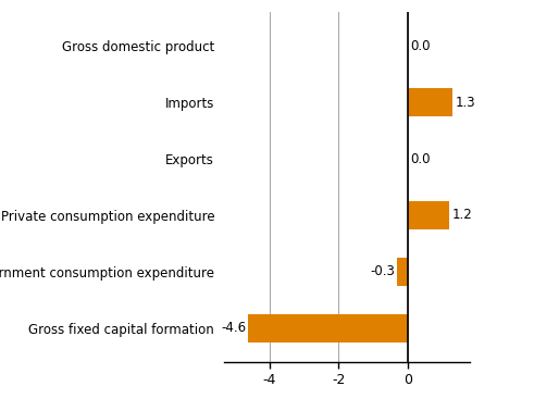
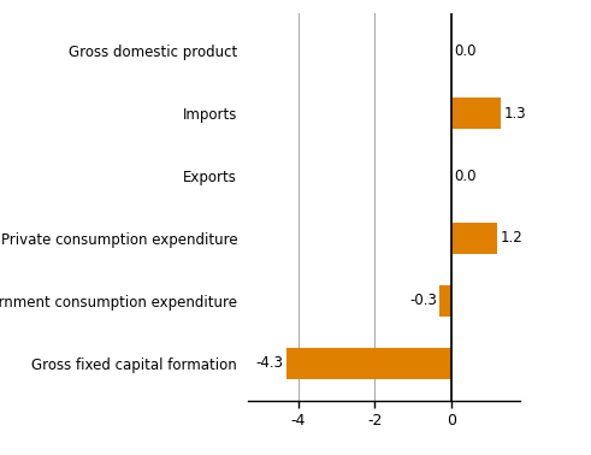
Gross fixed capital formation: -4.6 -> -4.3
